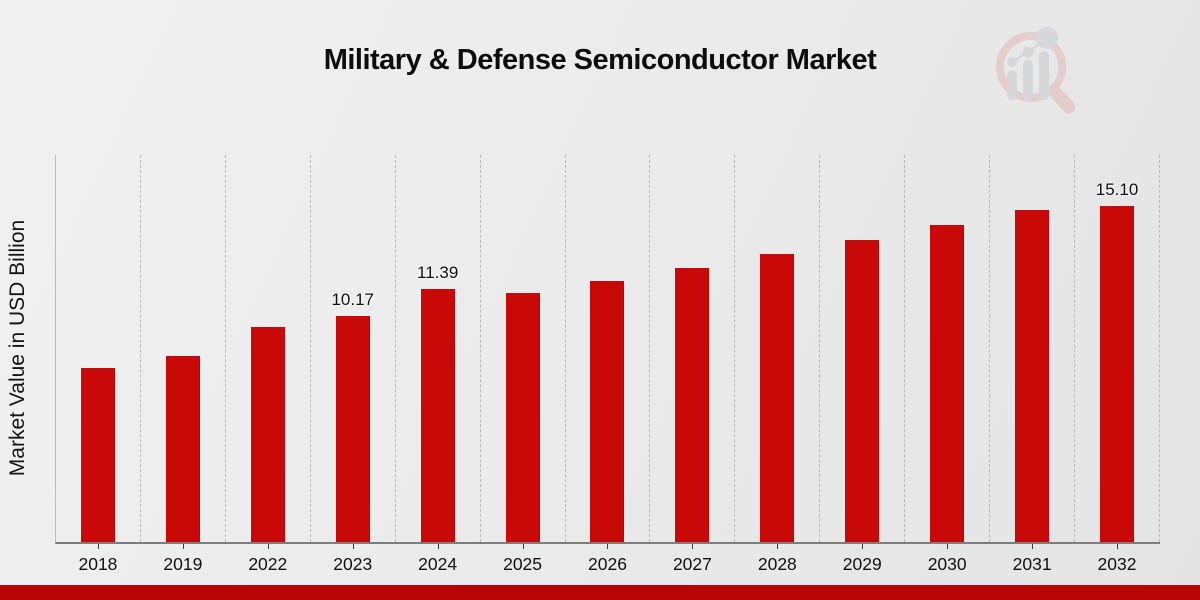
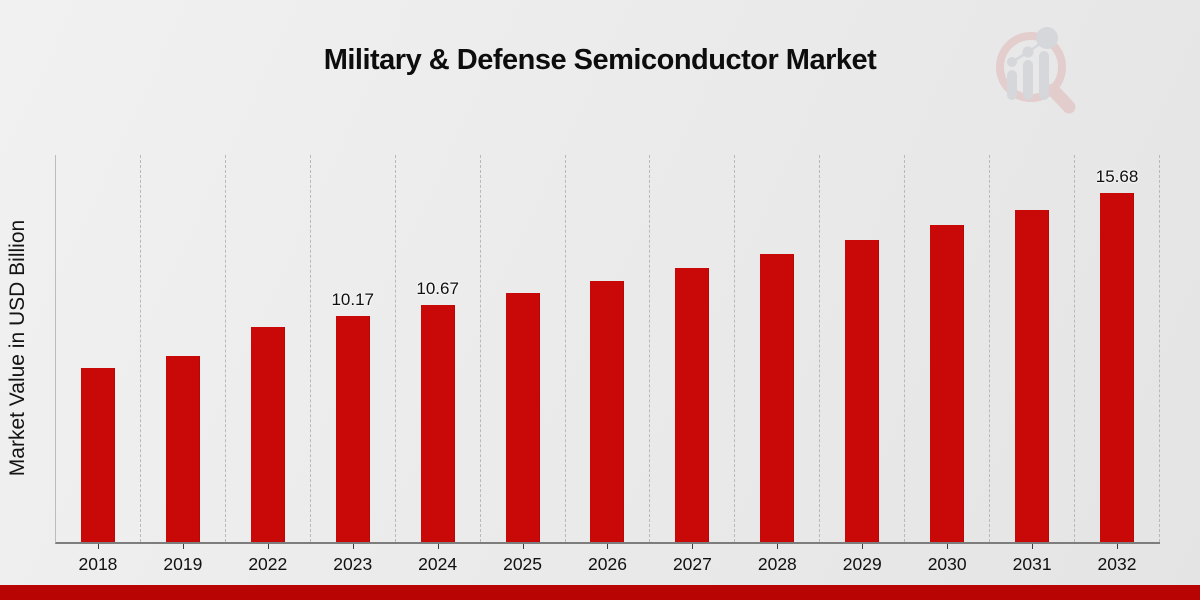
2024: 11.39 -> 10.67
2032: 15.10 -> 15.68
